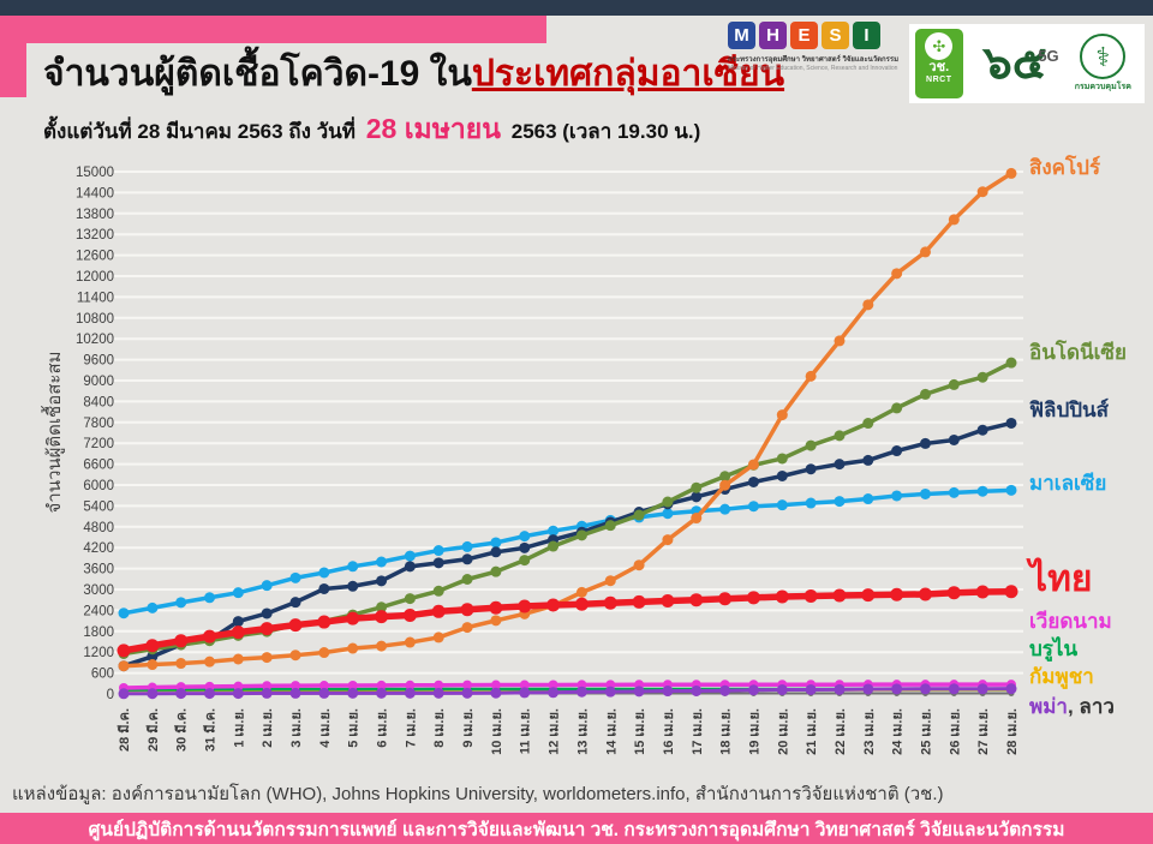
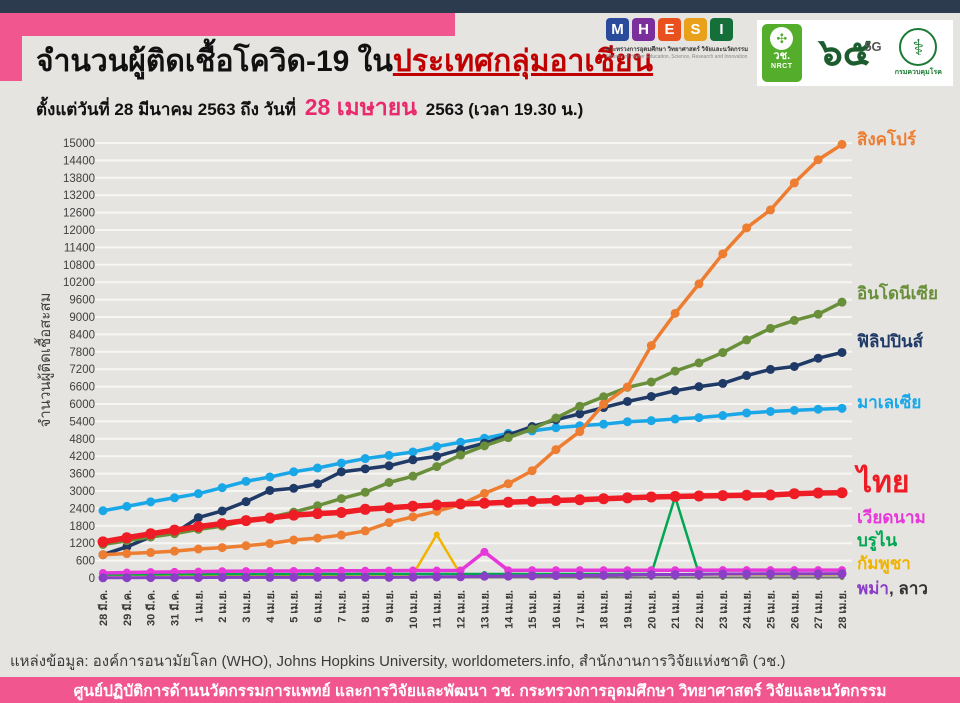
กัมพูชา/11 เม.ย.: 100 -> 1500
เวียดนาม/13 เม.ย.: 300 -> 900
บรูไน/21 เม.ย.: 100 -> 2800
